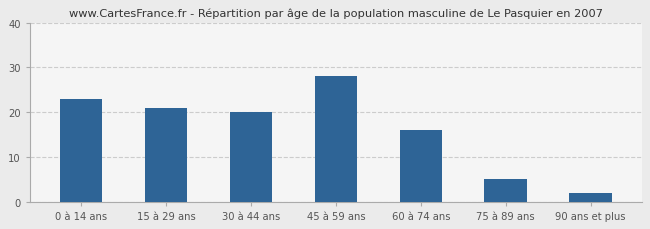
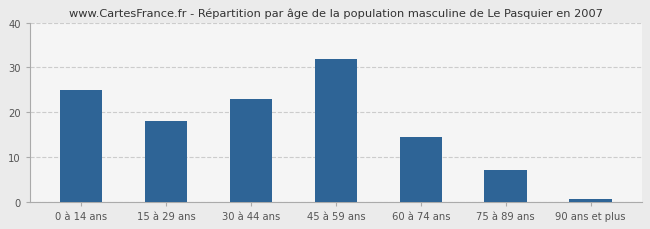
0 à 14 ans: 23.0 -> 25.0
15 à 29 ans: 21.0 -> 18.0
30 à 44 ans: 20.0 -> 23.0
45 à 59 ans: 28.0 -> 32.0
60 à 74 ans: 16.0 -> 14.5
75 à 89 ans: 5.0 -> 7.0
90 ans et plus: 2.0 -> 0.5
